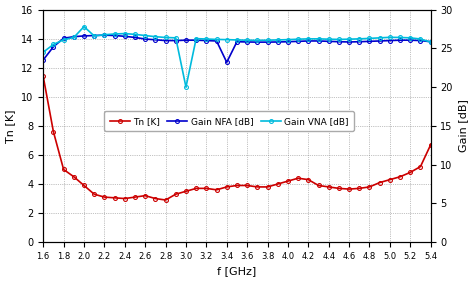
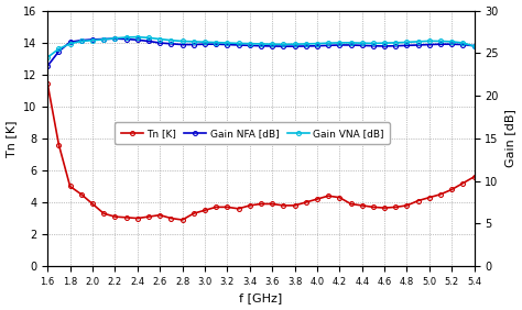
Gain VNA [dB]/2.0: 27.8 -> 26.5
Gain VNA [dB]/3.0: 20.0 -> 26.3
Gain NFA [dB]/3.4: 23.2 -> 25.9
Tn [K]/5.4: 6.7 -> 5.6
